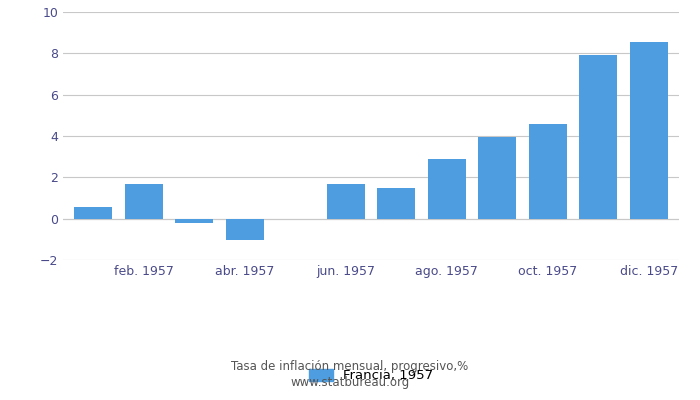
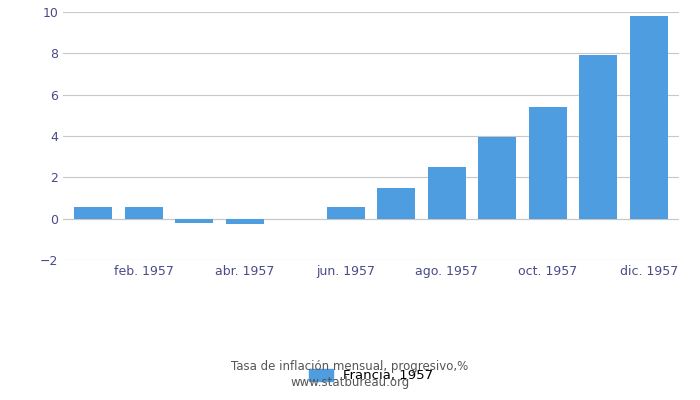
feb. 1957: 1.70 -> 0.55
abr. 1957: -1.05 -> -0.25
jun. 1957: 1.70 -> 0.55
ago. 1957: 2.90 -> 2.50
oct. 1957: 4.60 -> 5.40
dic. 1957: 8.55 -> 9.80
